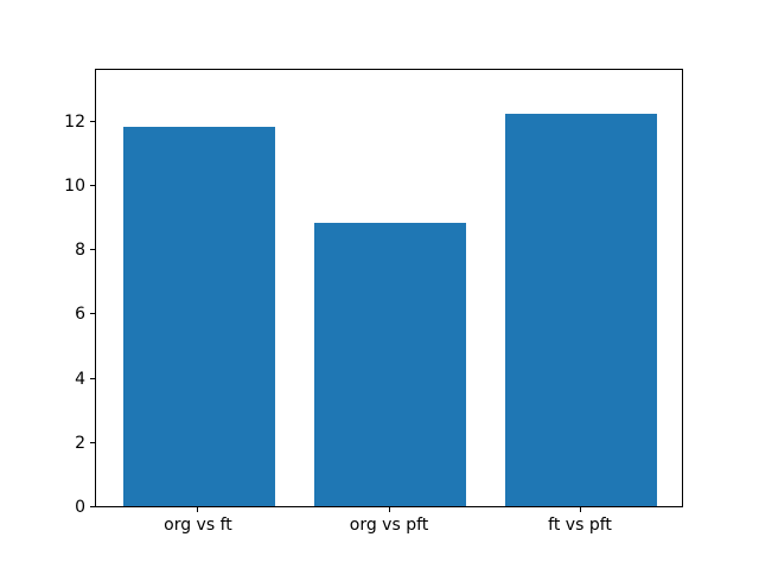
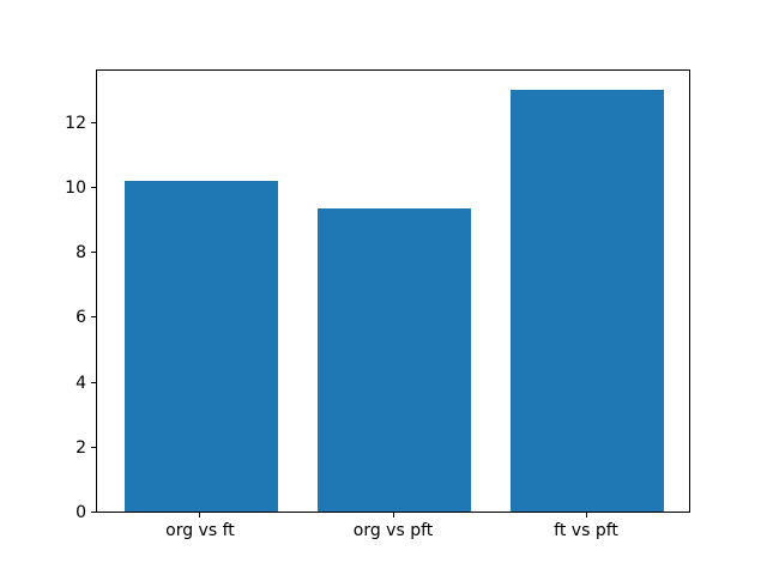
org vs ft: 11.8 -> 10.2
org vs pft: 8.8 -> 9.3
ft vs pft: 12.2 -> 13.0
